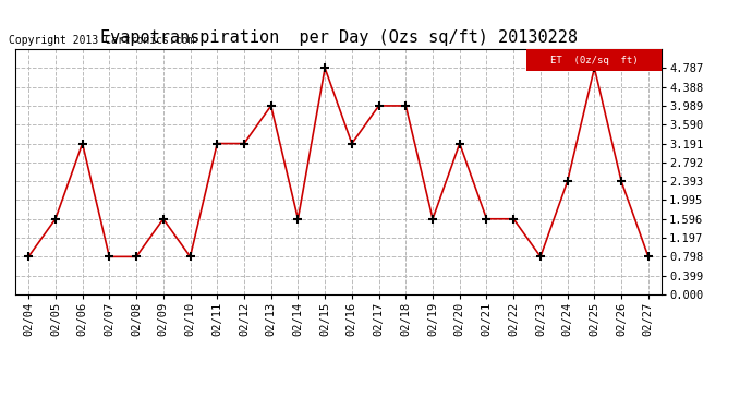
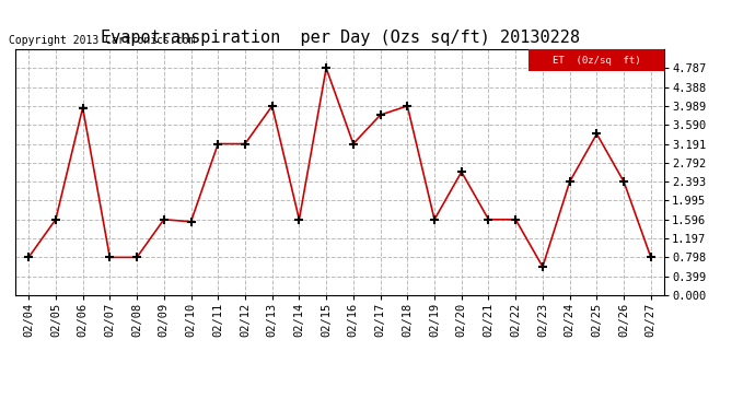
02/06: 3.19 -> 3.95
02/10: 0.80 -> 1.55
02/17: 3.99 -> 3.80
02/20: 3.19 -> 2.60
02/23: 0.80 -> 0.60
02/25: 4.79 -> 3.40
